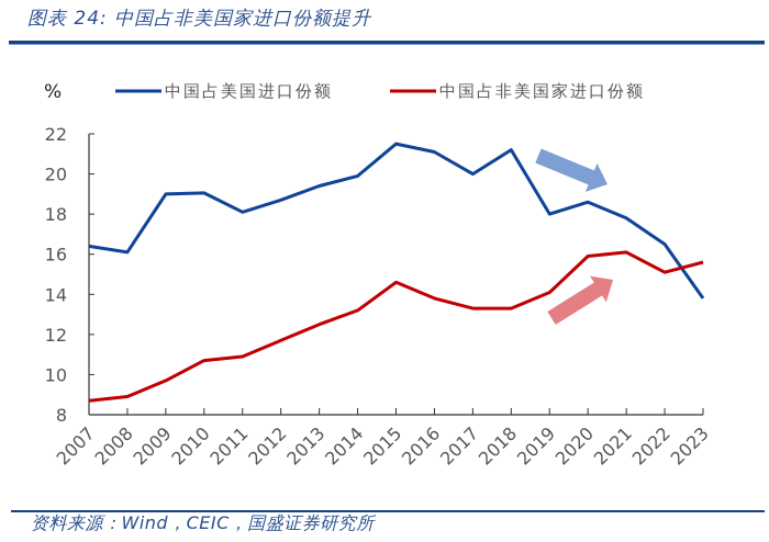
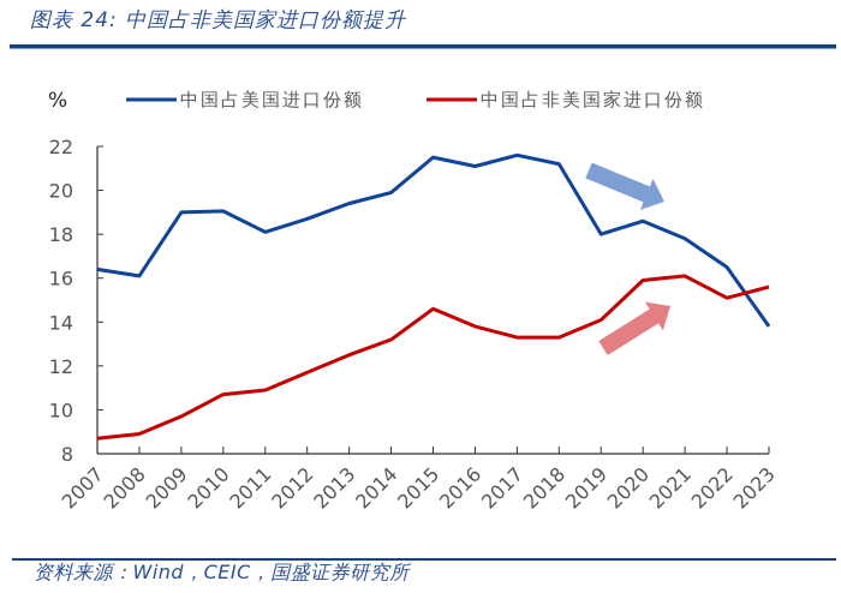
中国占美国进口份额/2017: 20.0 -> 21.6
